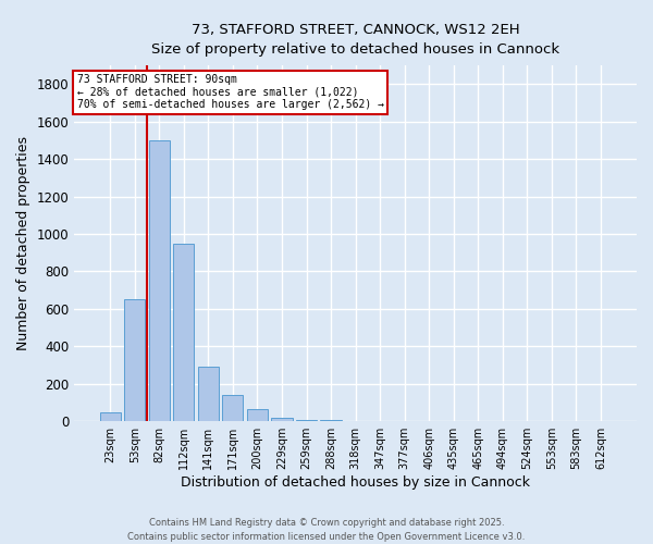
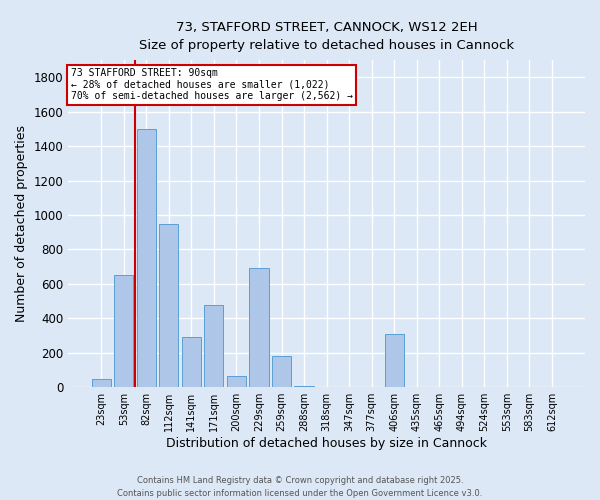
171sqm: 140 -> 480
229sqm: 20 -> 690
259sqm: 10 -> 180
406sqm: 0 -> 310
